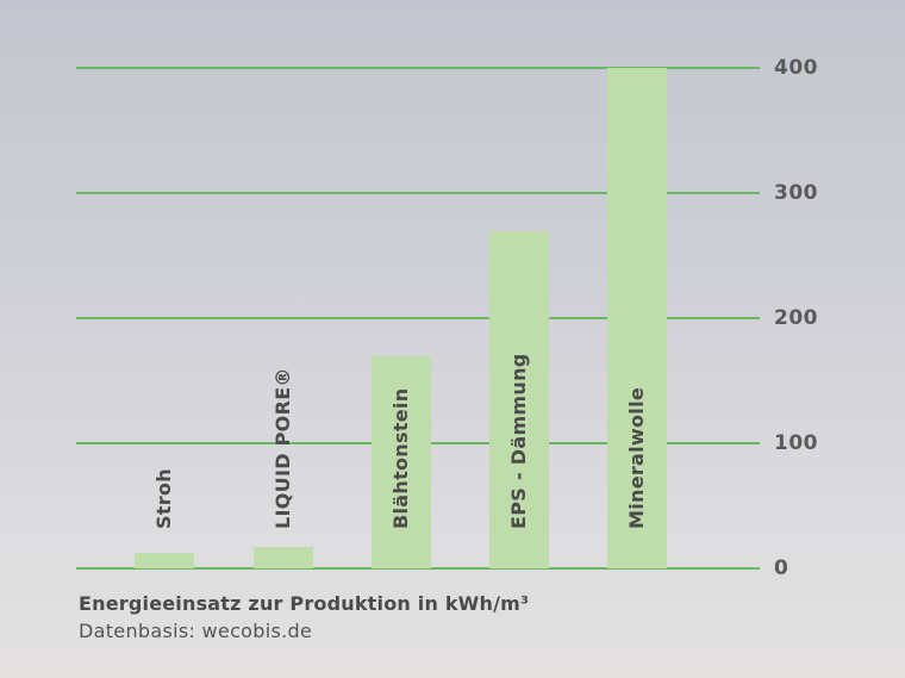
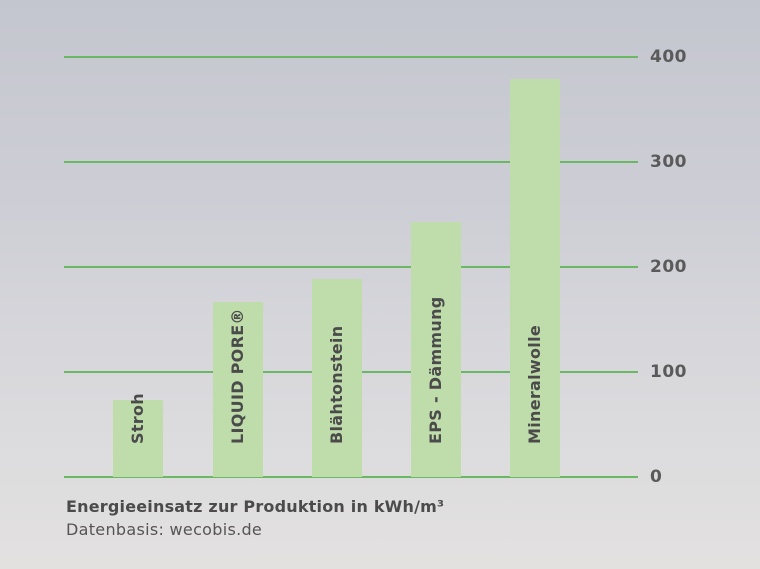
Stroh: 12 -> 73
LIQUID PORE®: 17 -> 167
Blähtonstein: 170 -> 189
EPS - Dämmung: 270 -> 243
Mineralwolle: 400 -> 379
